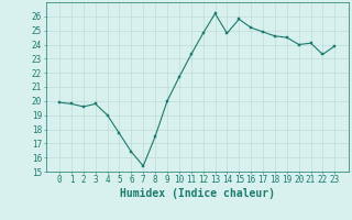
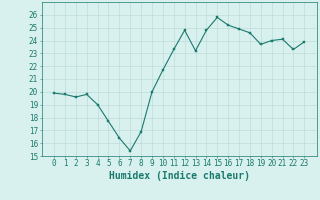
8: 17.5 -> 16.9
13: 26.2 -> 23.2
19: 24.5 -> 23.7
